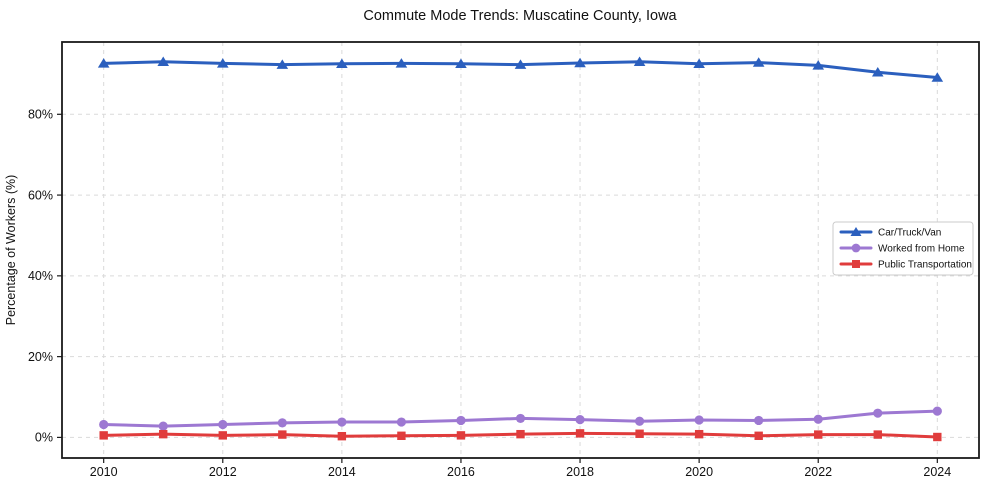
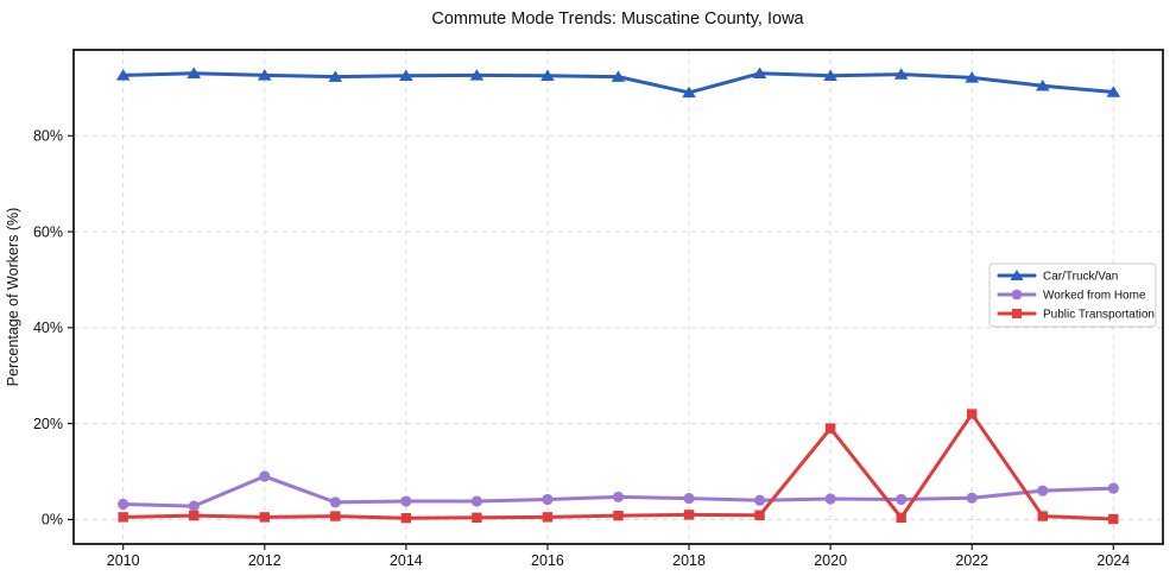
Worked from Home/2012: 3% -> 9%
Car/Truck/Van/2018: 93% -> 89%
Public Transportation/2020: 1% -> 19%
Public Transportation/2022: 1% -> 22%
